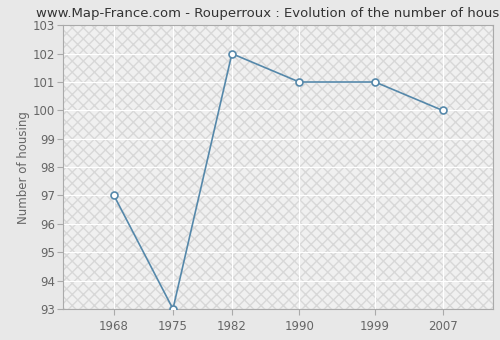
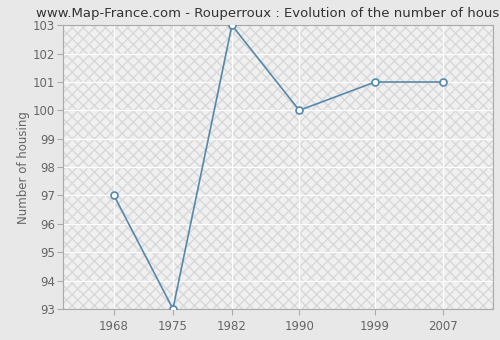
1982: 102 -> 103
1990: 101 -> 100
2007: 100 -> 101
